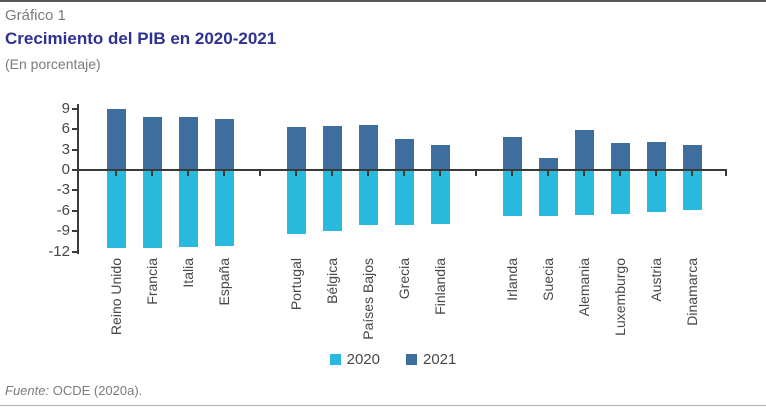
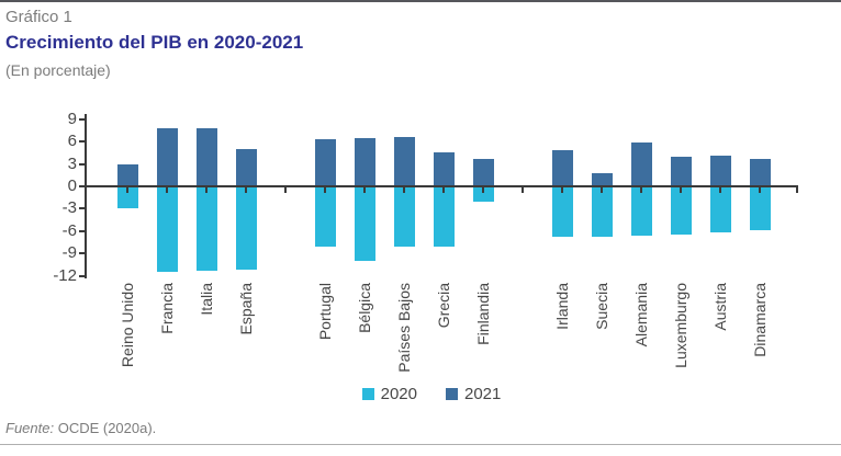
2020/Reino Unido: -12 -> -3
2021/Reino Unido: 9 -> 3
2021/España: 8 -> 5
2020/Portugal: -9 -> -8
2020/Bélgica: -9 -> -10
2020/Finlandia: -8 -> -2
